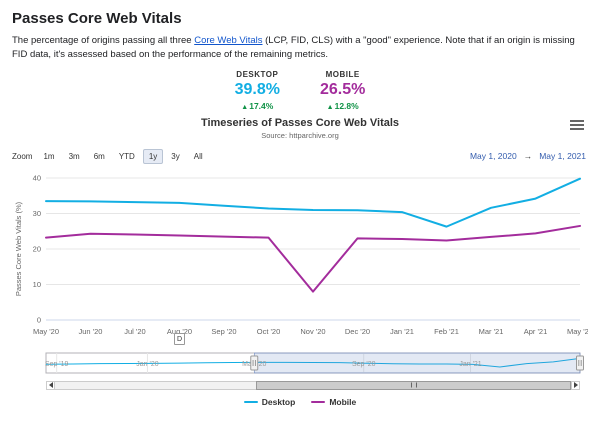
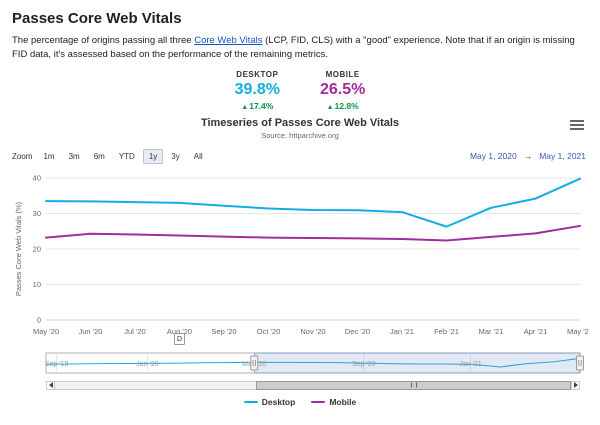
Mobile/Nov '20: 8 -> 23
